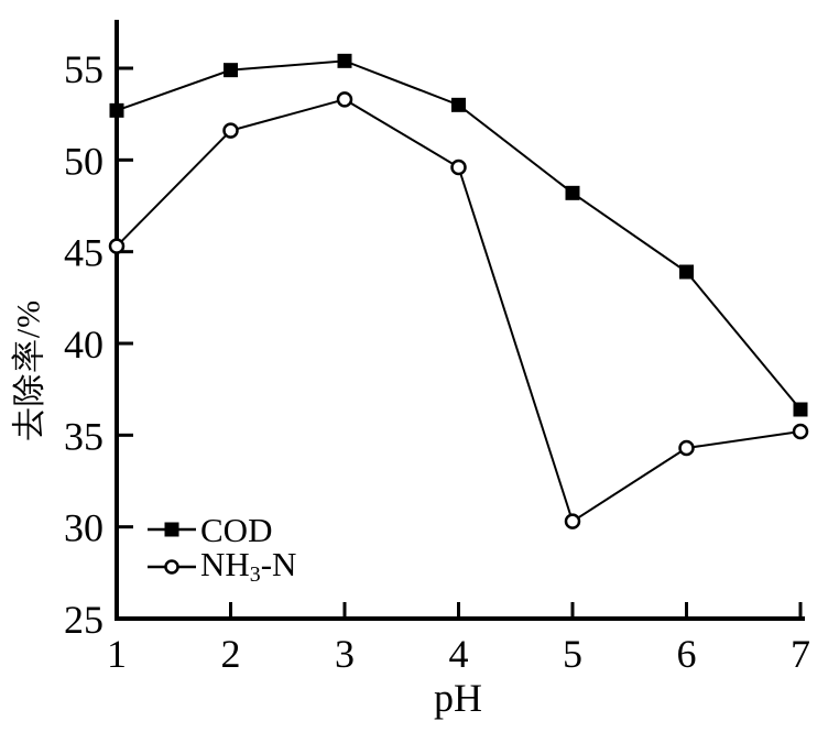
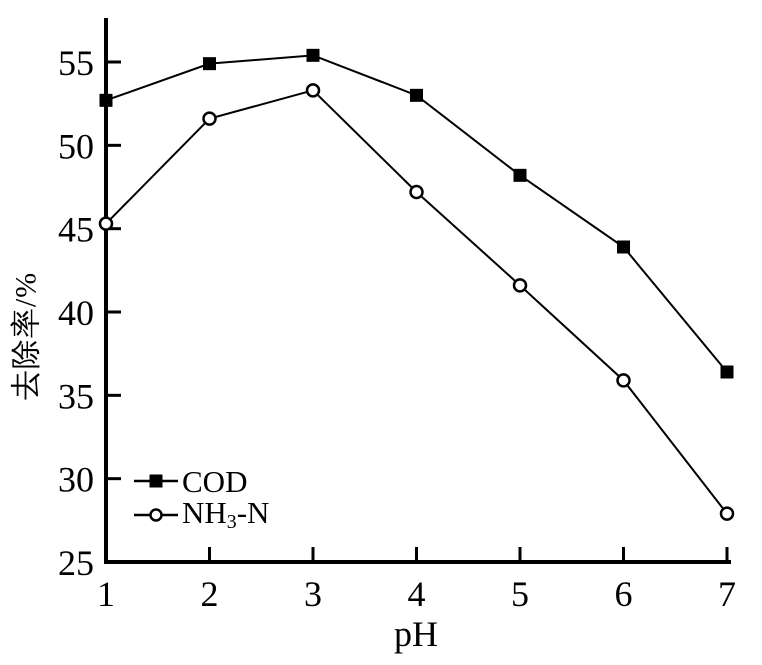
NH3-N/4: 49.6 -> 47.2
NH3-N/5: 30.3 -> 41.6
NH3-N/6: 34.3 -> 35.9
NH3-N/7: 35.2 -> 27.9
